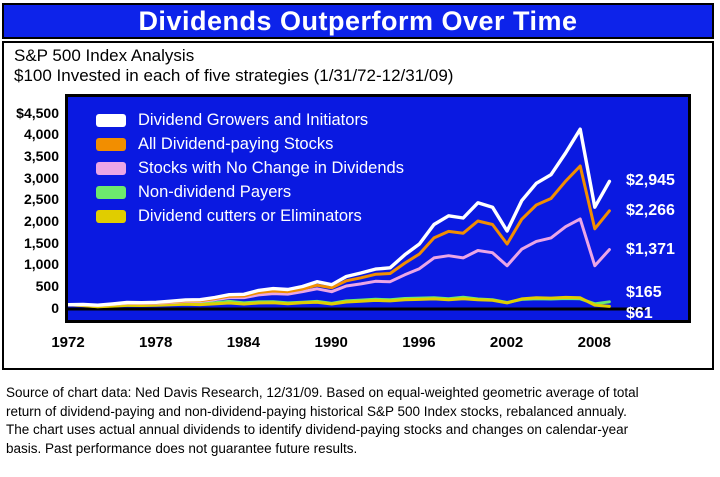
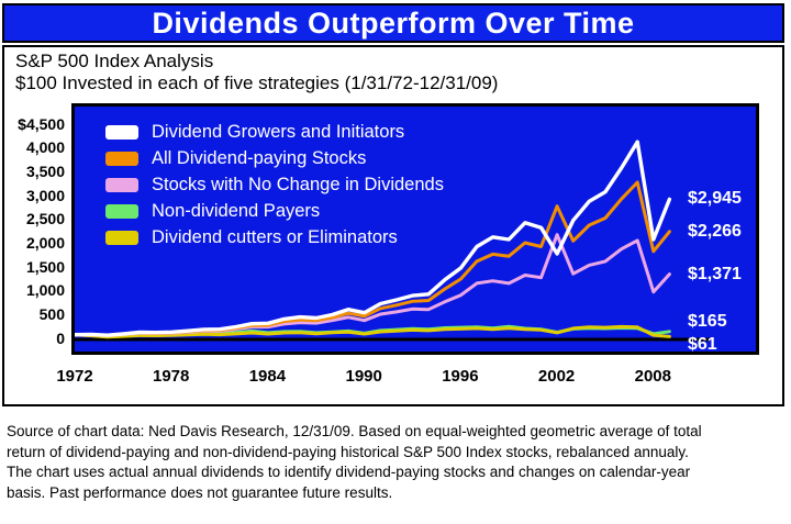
All Dividend-paying Stocks/2002: $1500 -> $2800
Stocks with No Change in Dividends/2002: $1000 -> $2200
Dividend Growers and Initiators/2008: $2400 -> $2100
